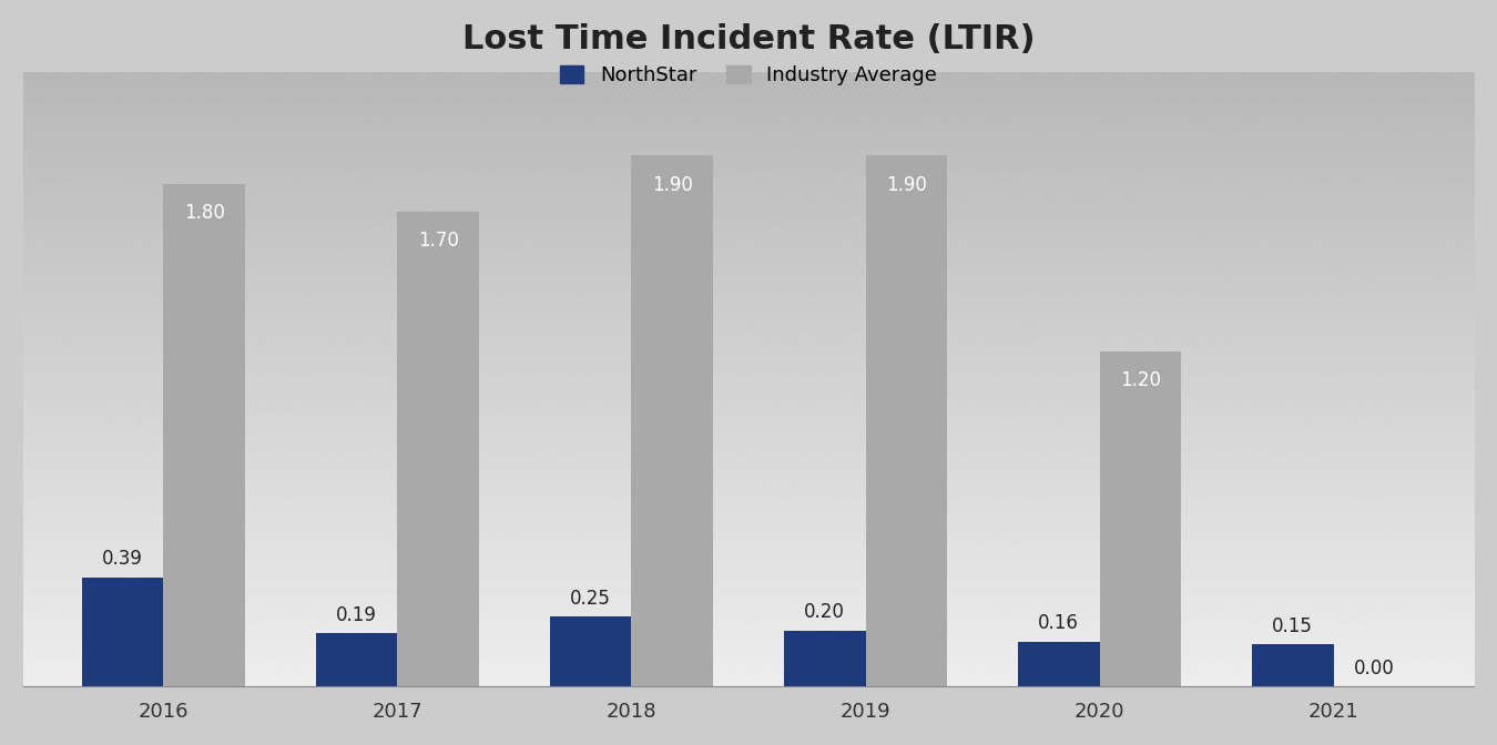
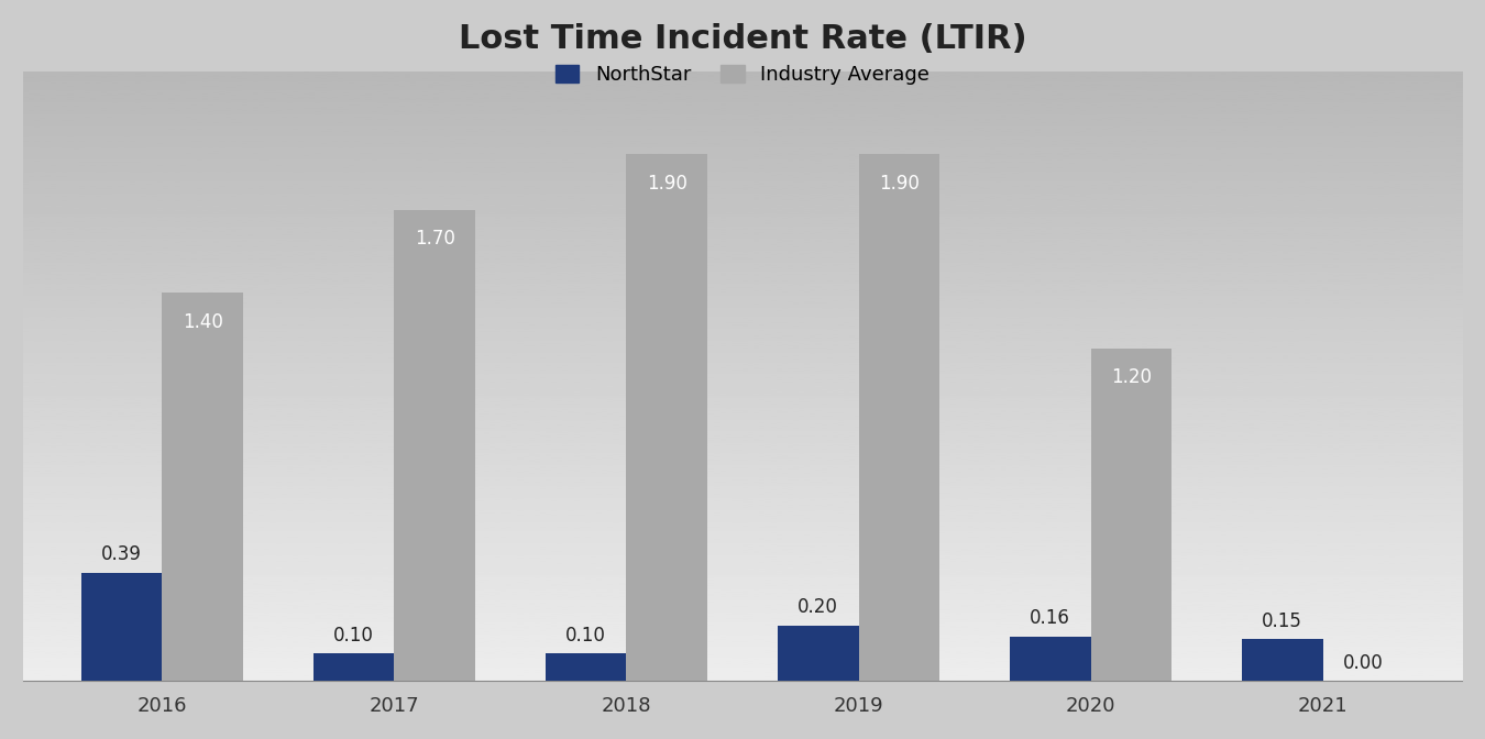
Industry Average/2016: 1.80 -> 1.40
NorthStar/2017: 0.19 -> 0.10
NorthStar/2018: 0.25 -> 0.10
